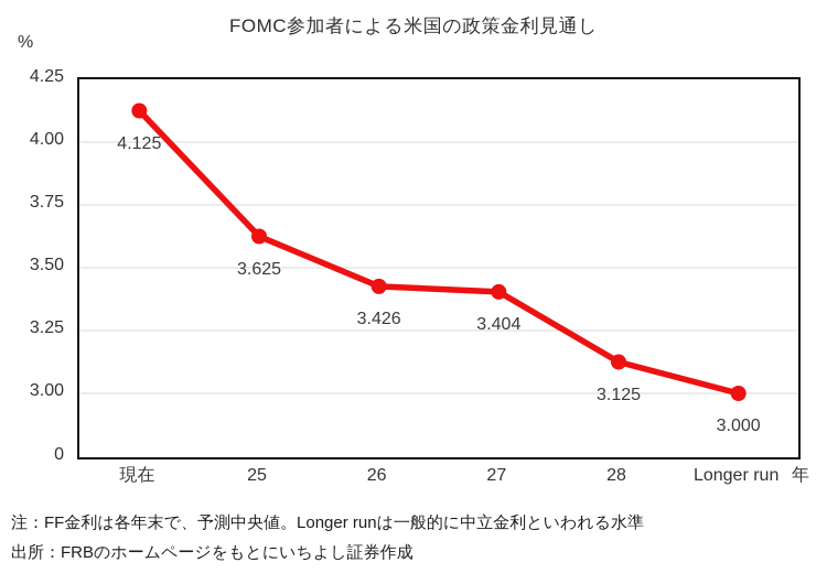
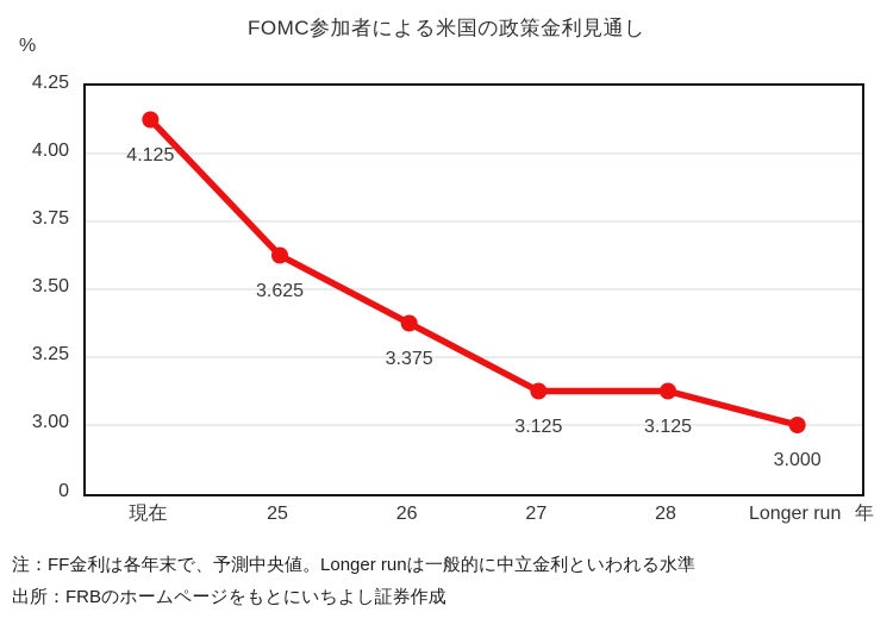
26: 3.426 -> 3.375
27: 3.404 -> 3.125
